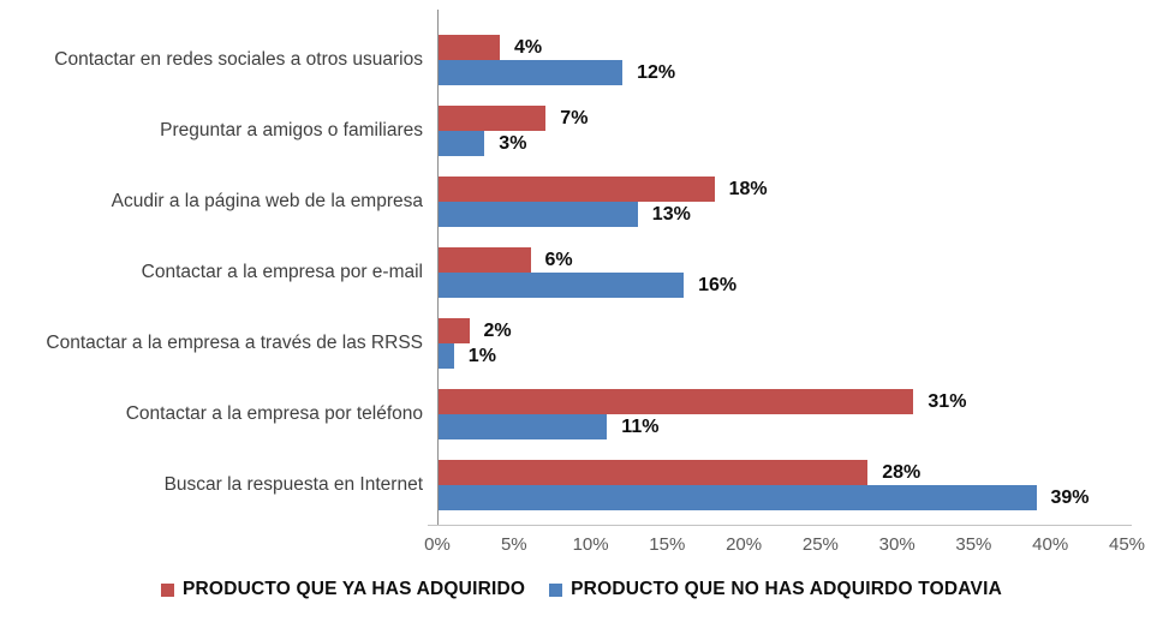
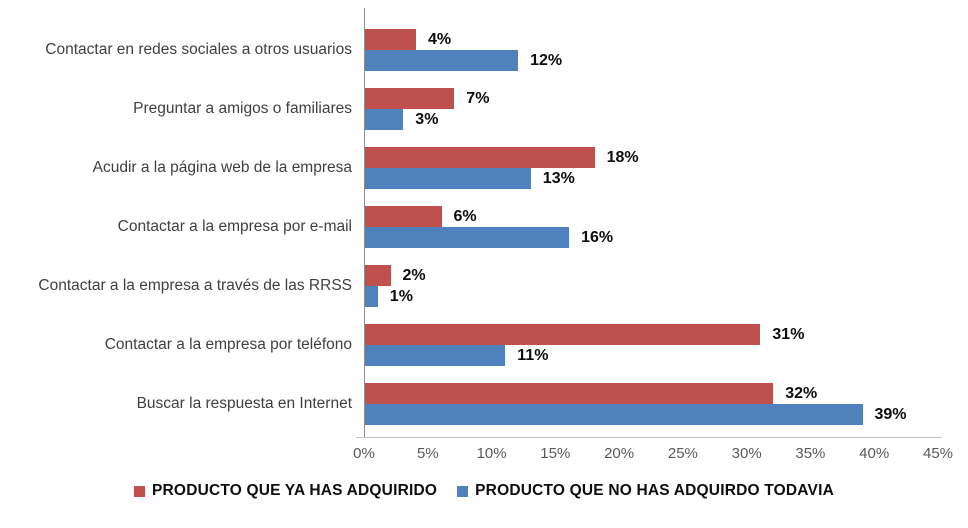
PRODUCTO QUE YA HAS ADQUIRIDO/Buscar la respuesta en Internet: 28% -> 32%
